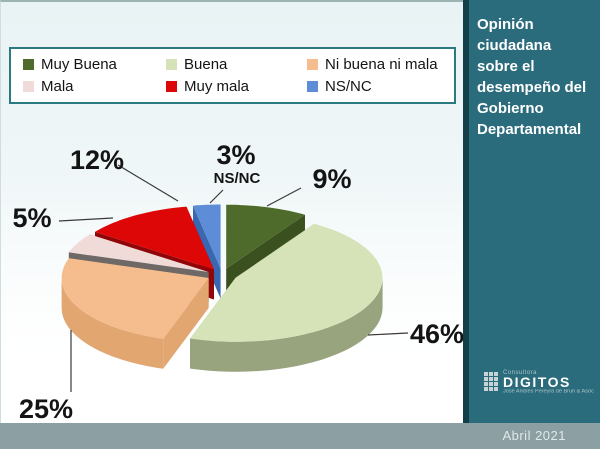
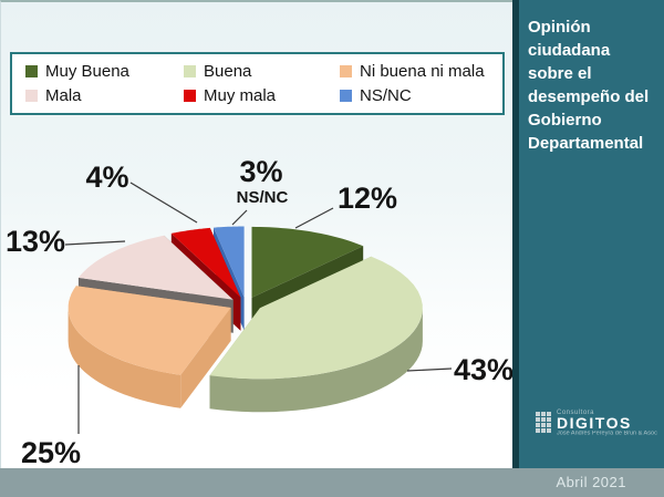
Muy Buena: 9% -> 12%
Buena: 46% -> 43%
Mala: 5% -> 13%
Muy mala: 12% -> 4%
